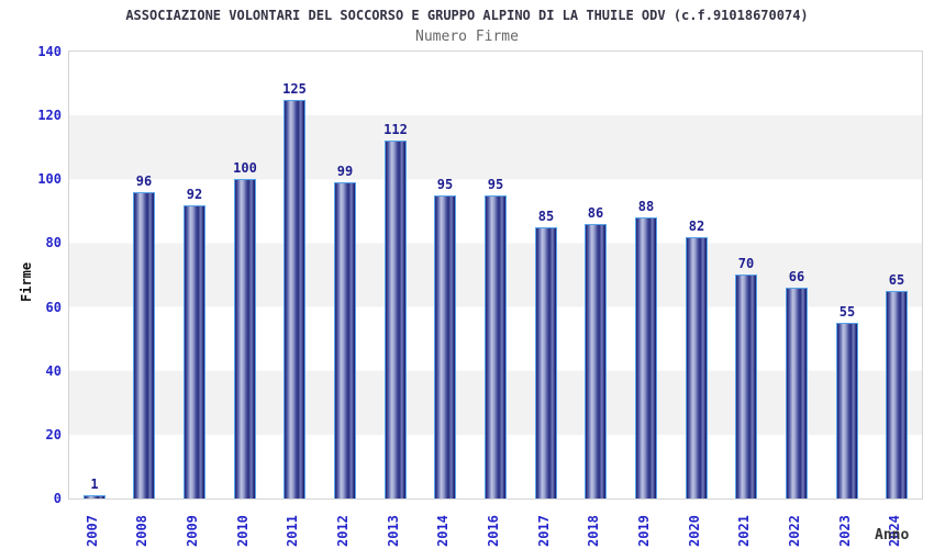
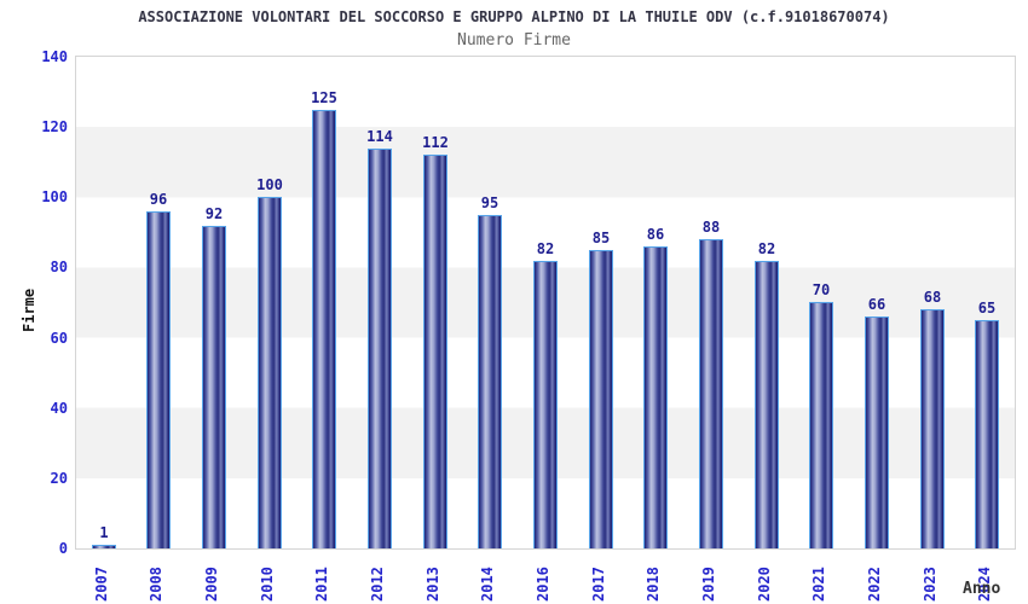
2012: 99 -> 114
2016: 95 -> 82
2023: 55 -> 68
